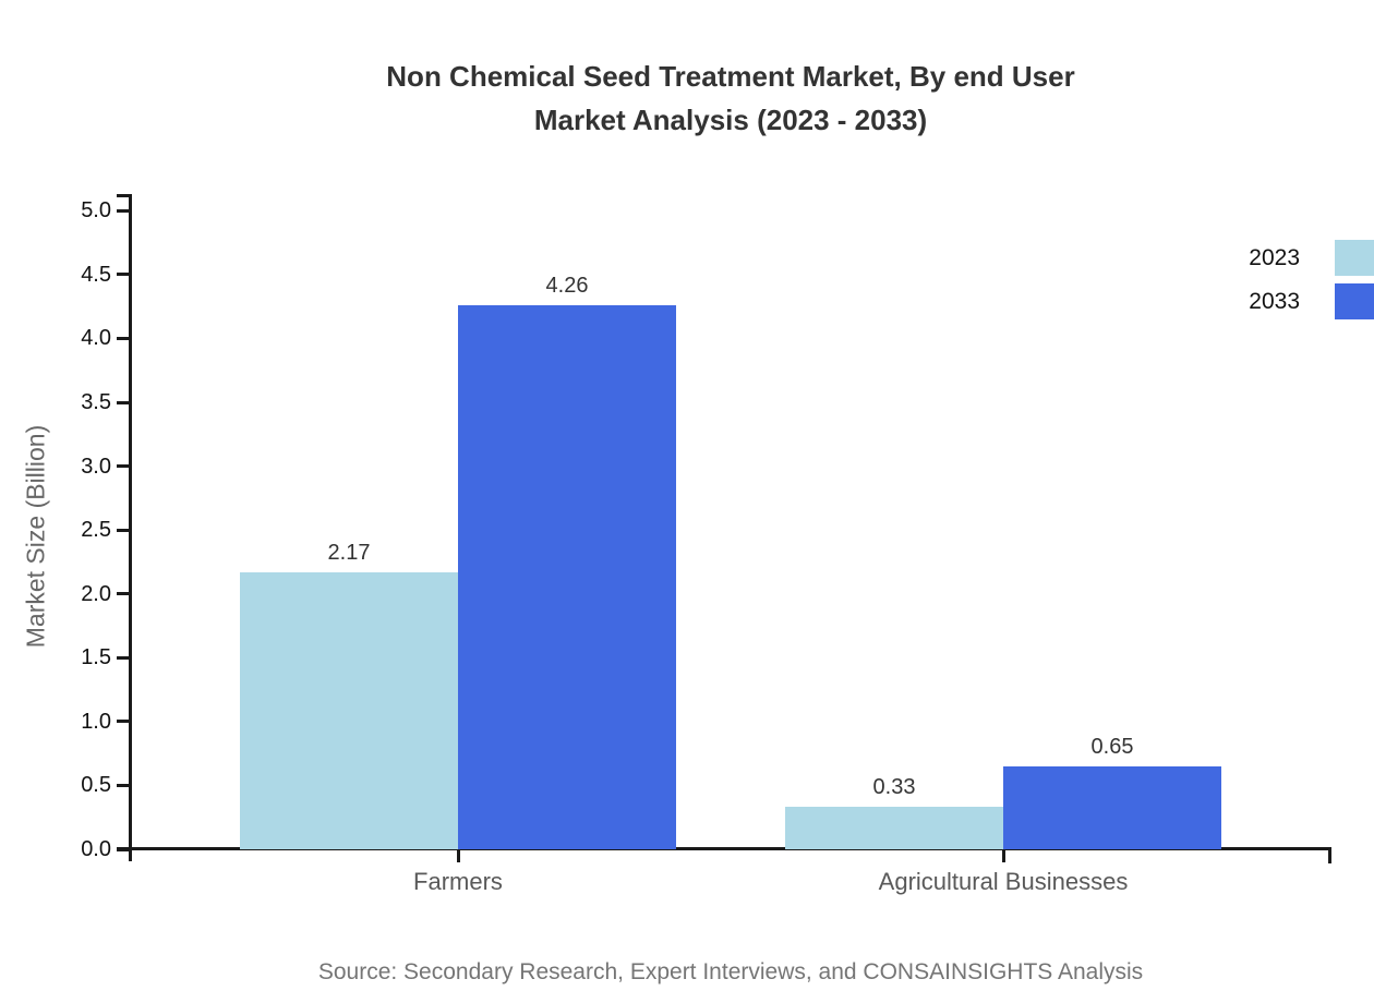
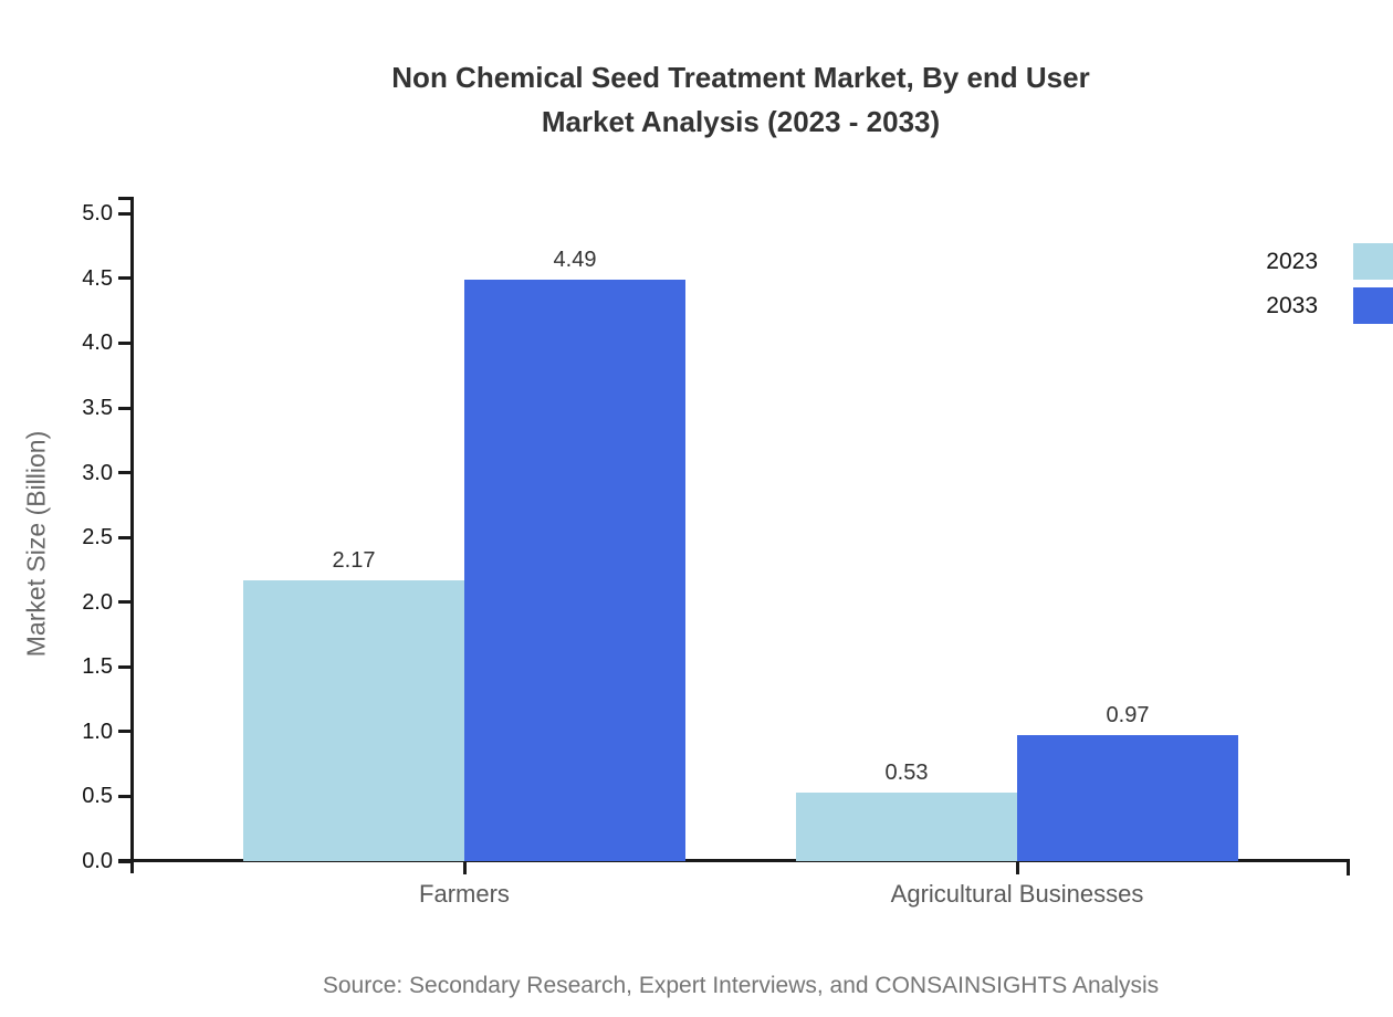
2033/Farmers: 4.26 -> 4.49
2023/Agricultural Businesses: 0.33 -> 0.53
2033/Agricultural Businesses: 0.65 -> 0.97
